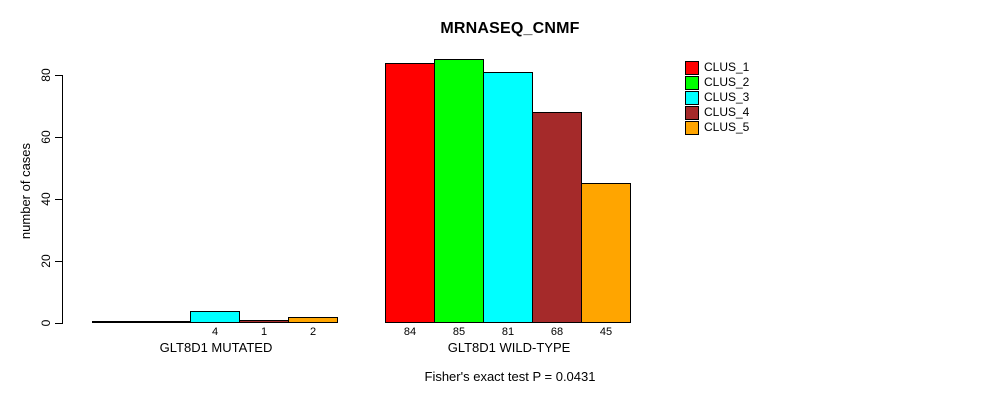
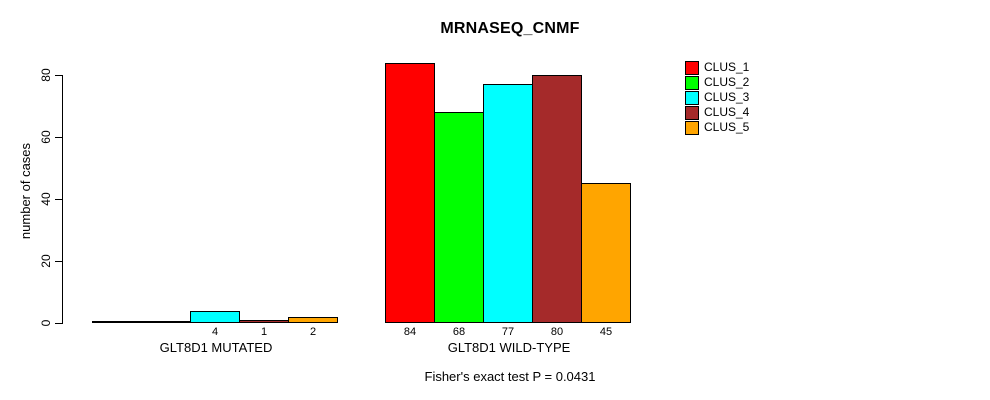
CLUS_2/GLT8D1 WILD-TYPE: 85 -> 68
CLUS_3/GLT8D1 WILD-TYPE: 81 -> 77
CLUS_4/GLT8D1 WILD-TYPE: 68 -> 80
